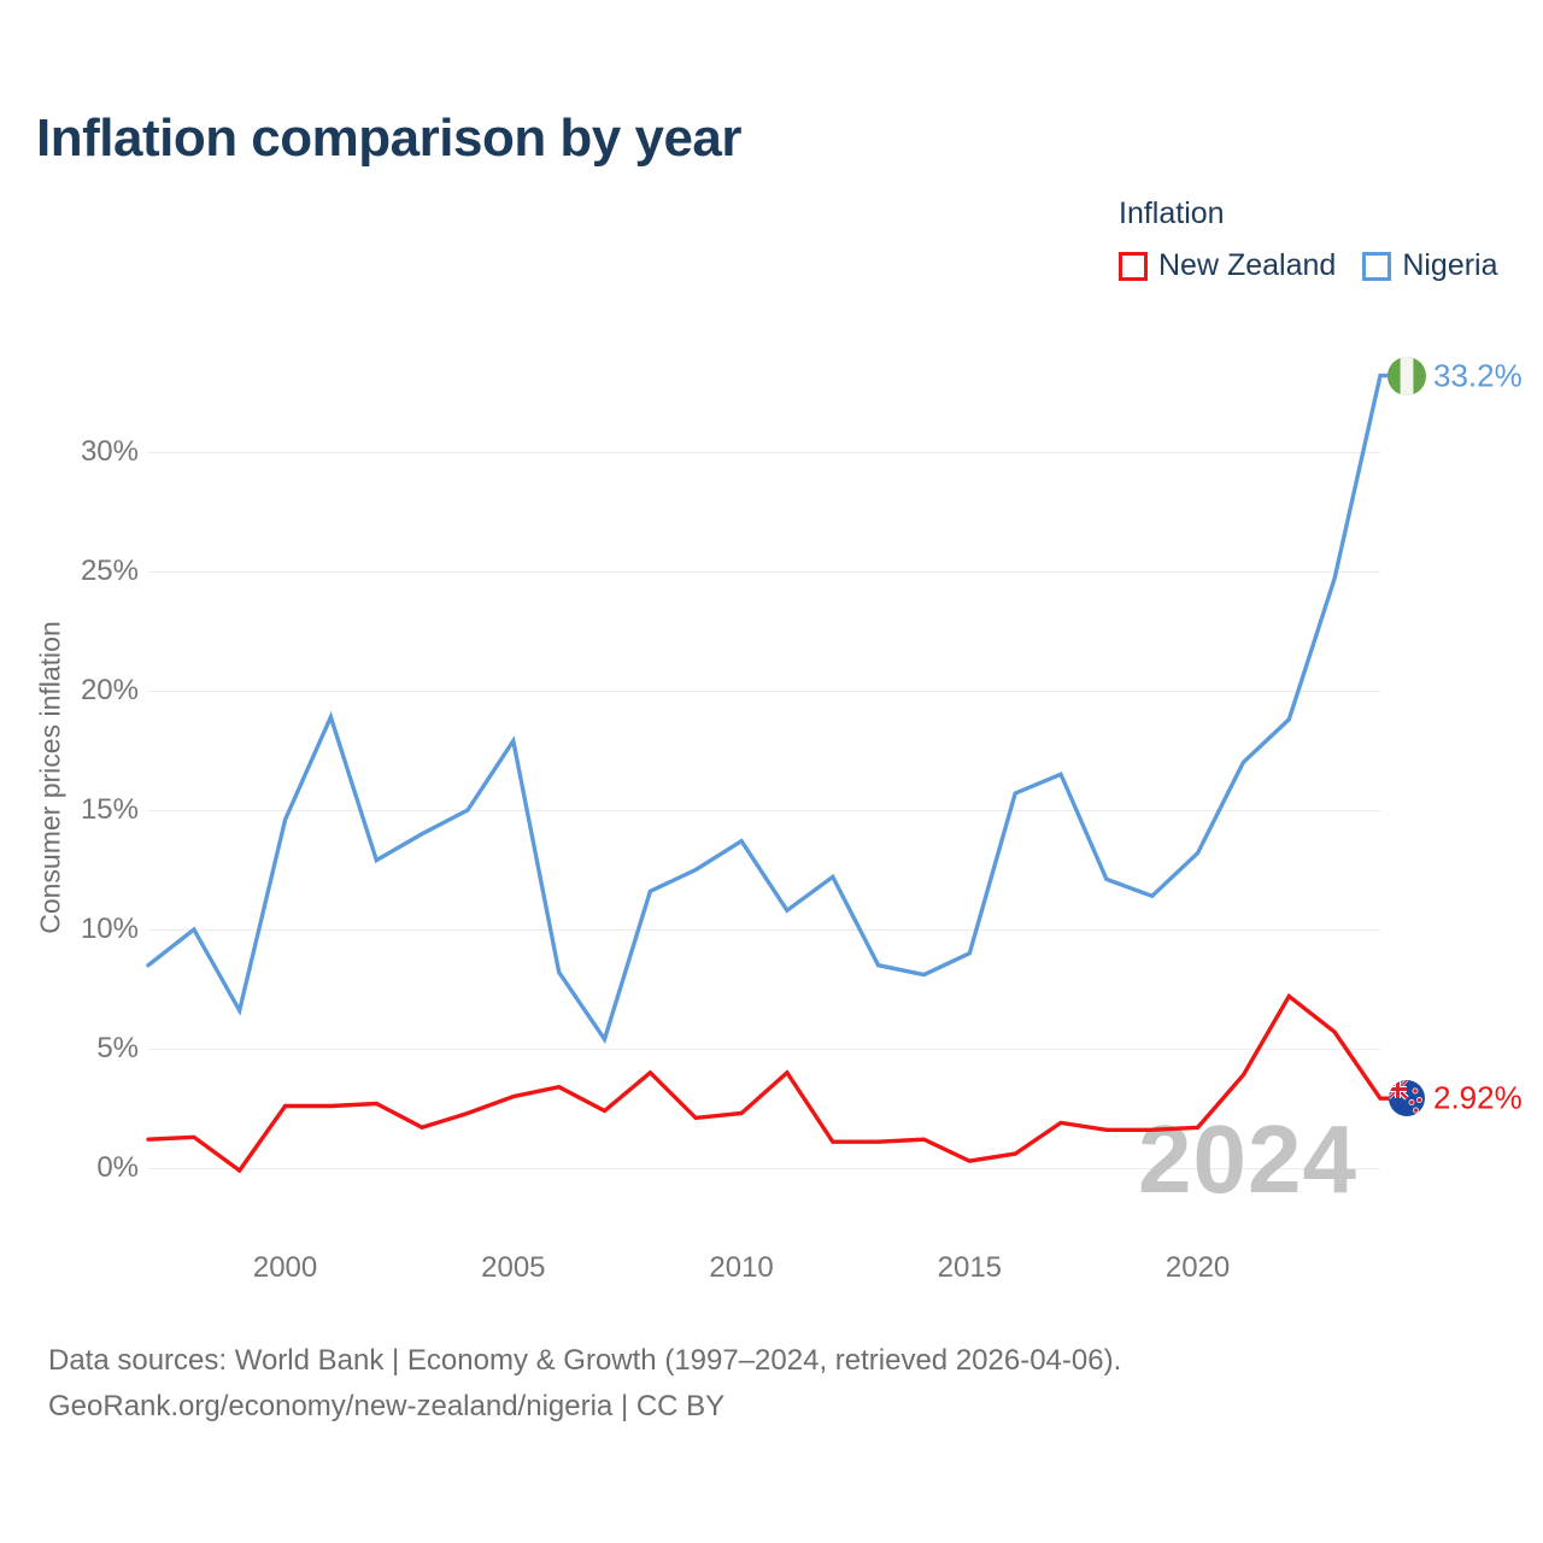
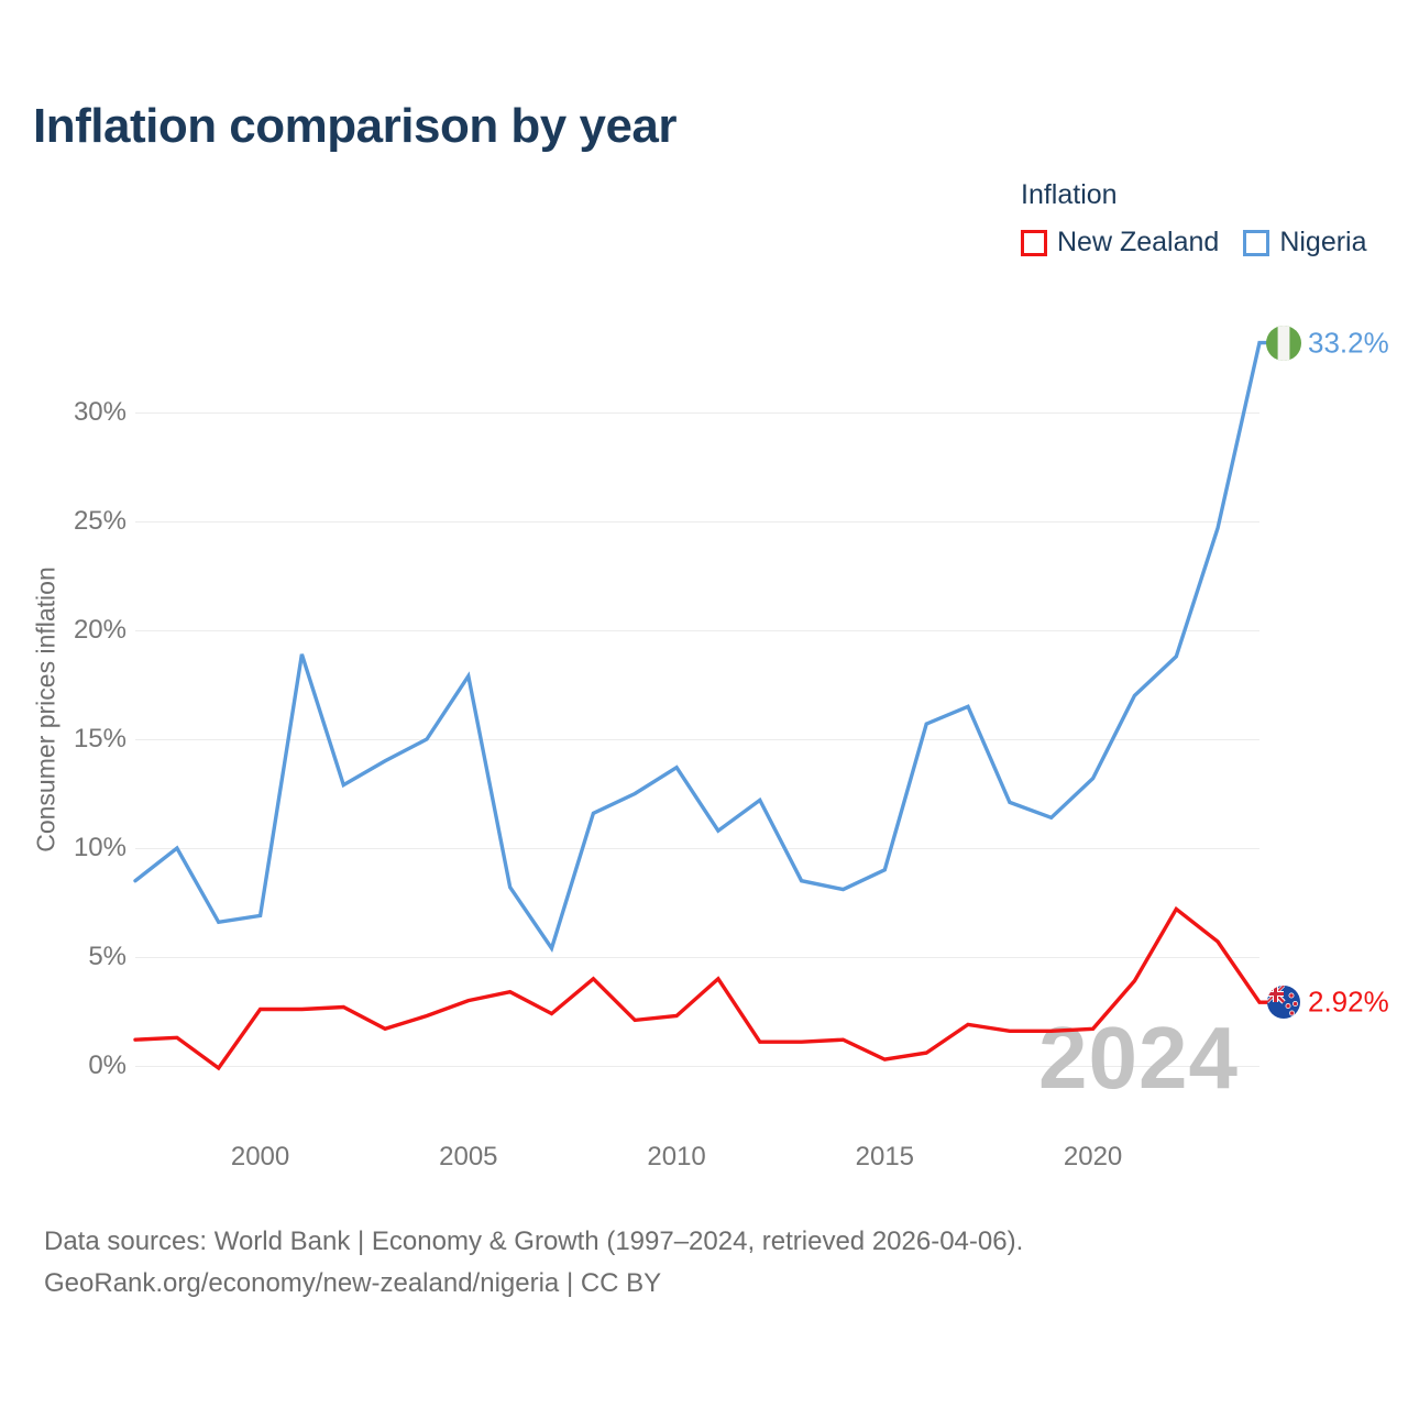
Nigeria/2000: 14.6% -> 6.9%
